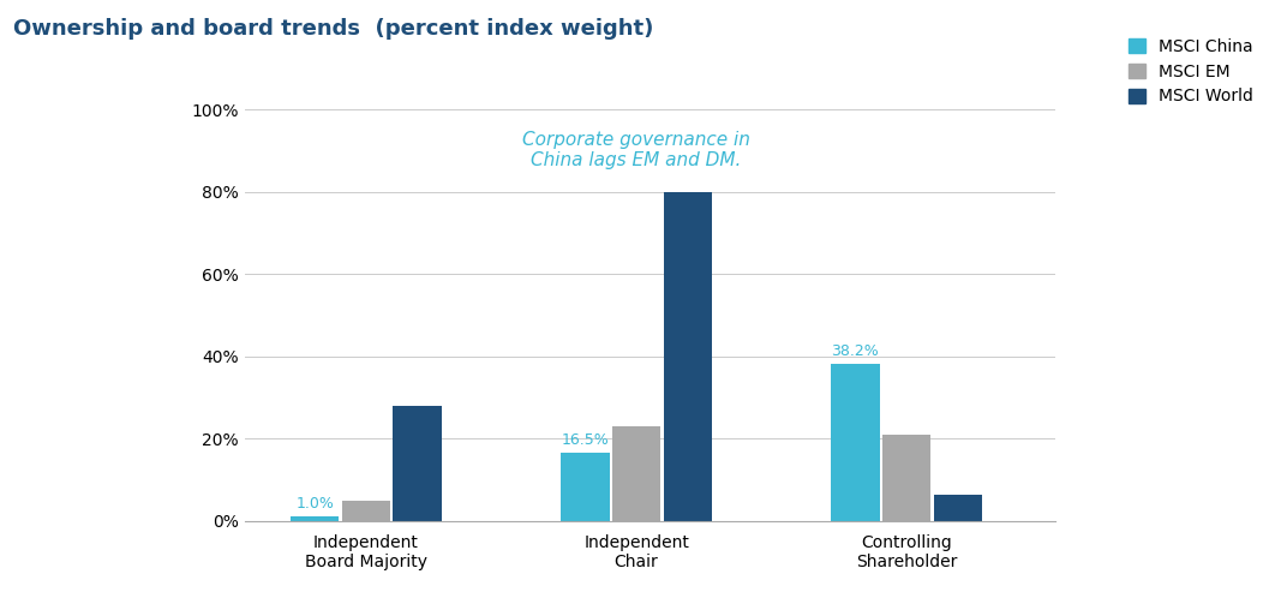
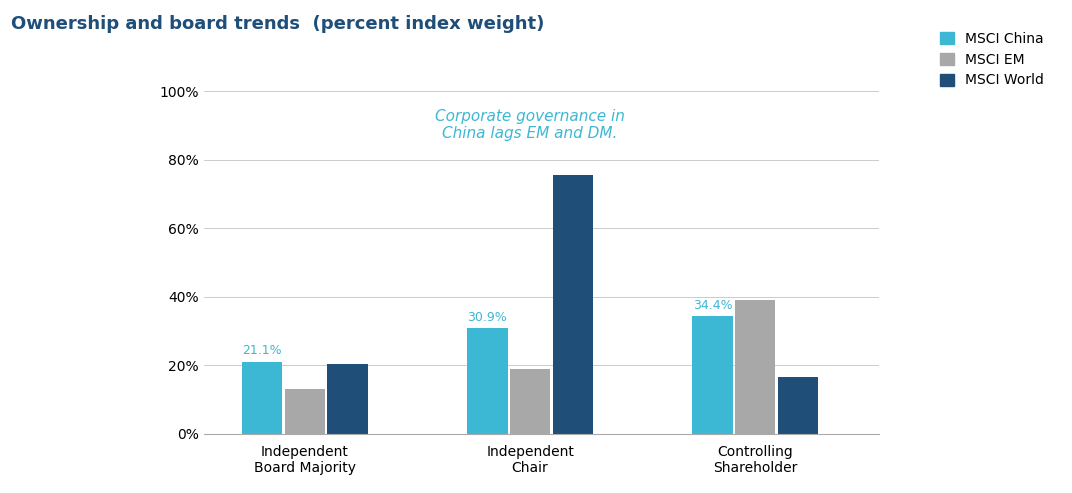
MSCI China/Independent Board Majority: 1.0% -> 21.1%
MSCI EM/Independent Board Majority: 5% -> 13%
MSCI World/Independent Board Majority: 28.0% -> 20.5%
MSCI China/Independent Chair: 16.5% -> 30.9%
MSCI EM/Independent Chair: 23% -> 19%
MSCI World/Independent Chair: 80.0% -> 75.5%
MSCI China/Controlling Shareholder: 38.2% -> 34.4%
MSCI EM/Controlling Shareholder: 21% -> 39%
MSCI World/Controlling Shareholder: 6.5% -> 16.5%
